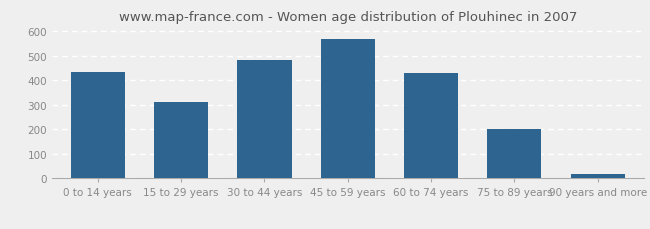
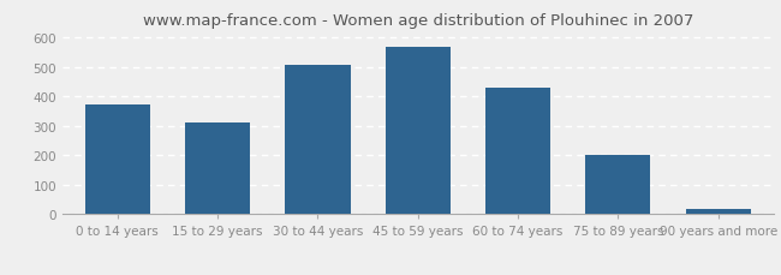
0 to 14 years: 433 -> 375
30 to 44 years: 483 -> 510
